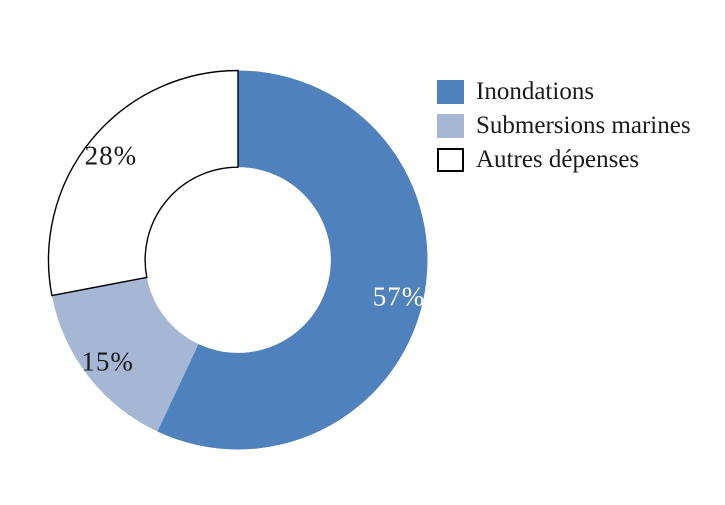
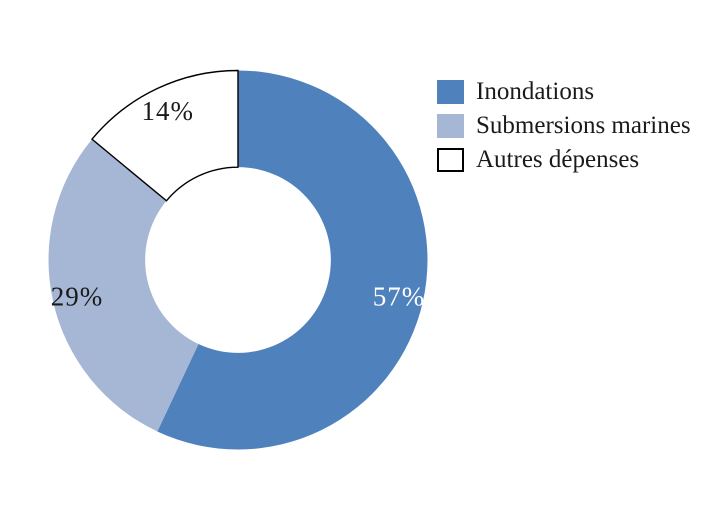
Submersions marines: 15% -> 29%
Autres dépenses: 28% -> 14%
